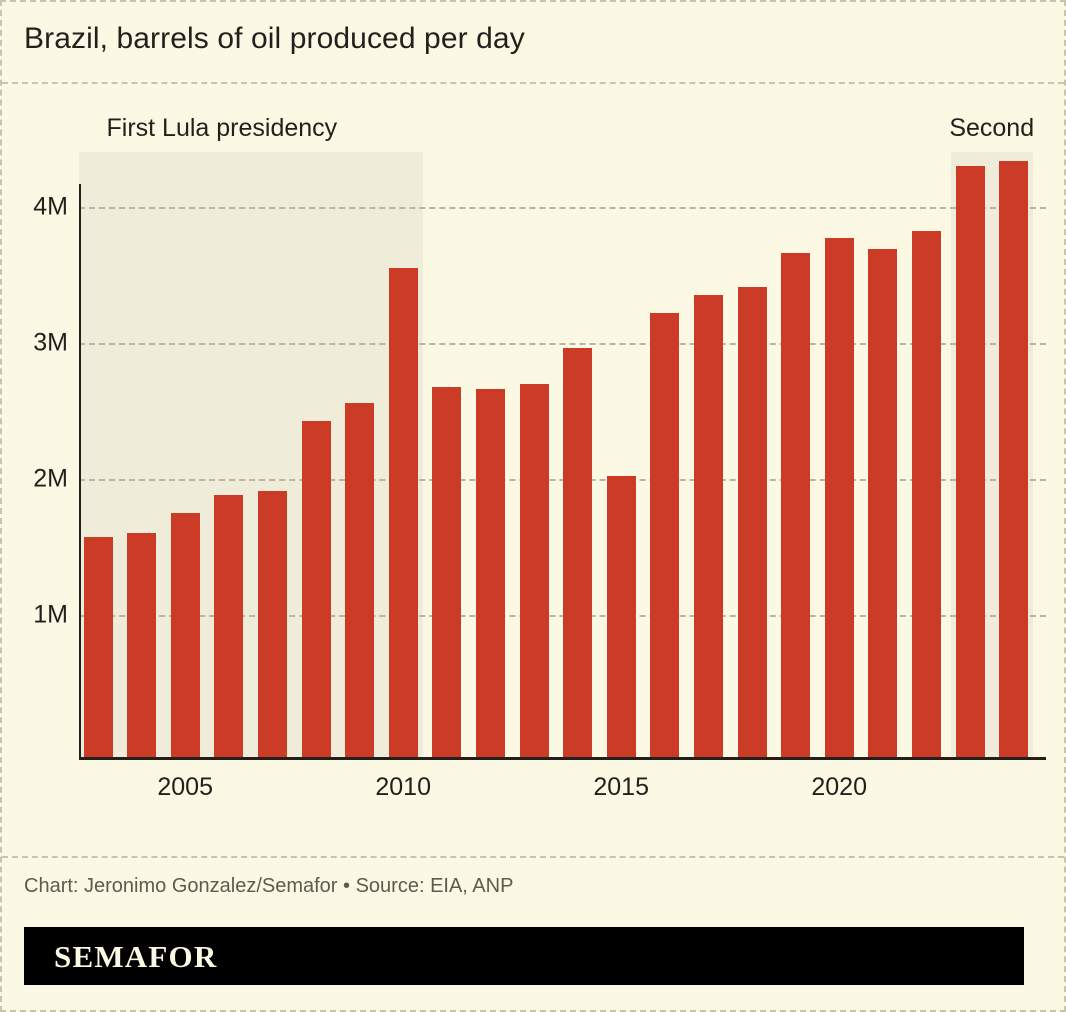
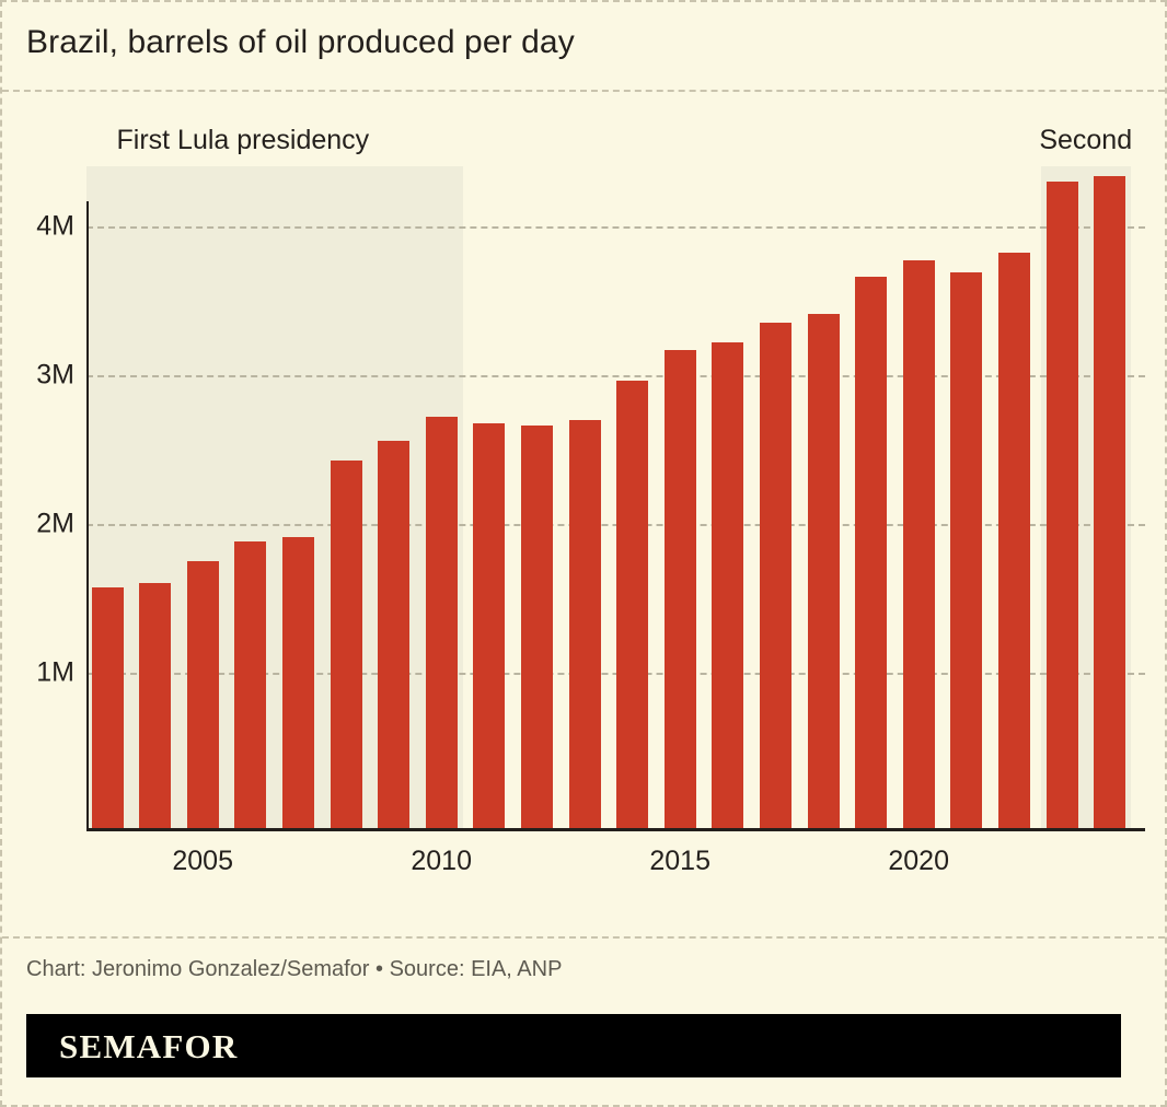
2010: 3.55M -> 2.72M
2015: 2.02M -> 3.17M
